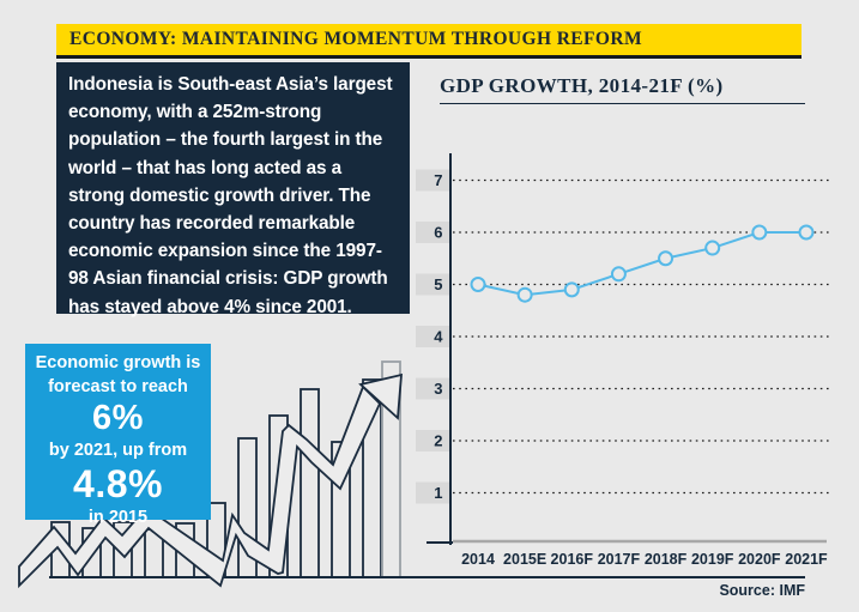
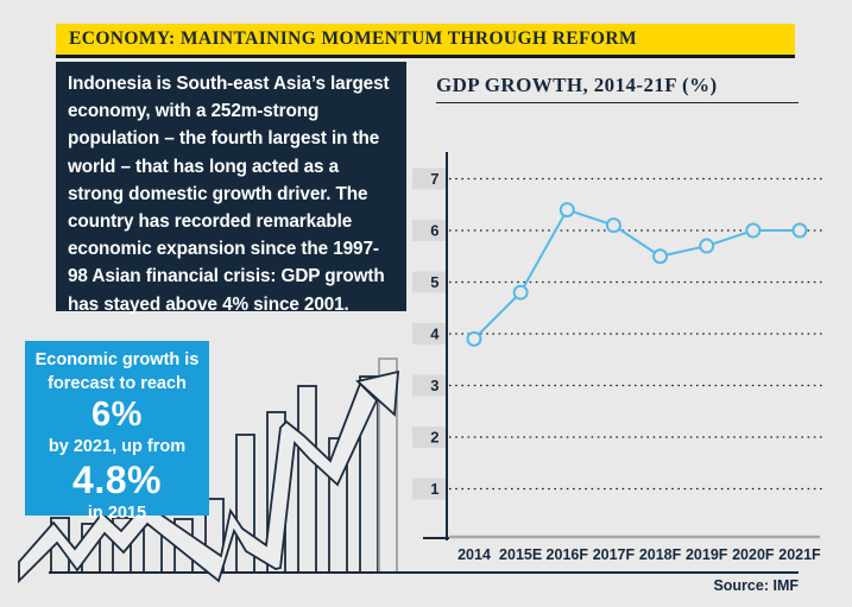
2014: 5.0 -> 3.9
2016F: 4.9 -> 6.4
2017F: 5.2 -> 6.1
